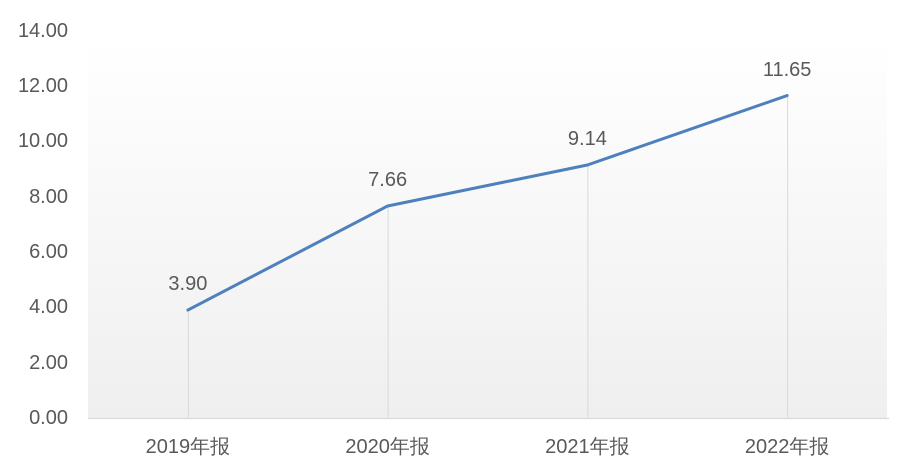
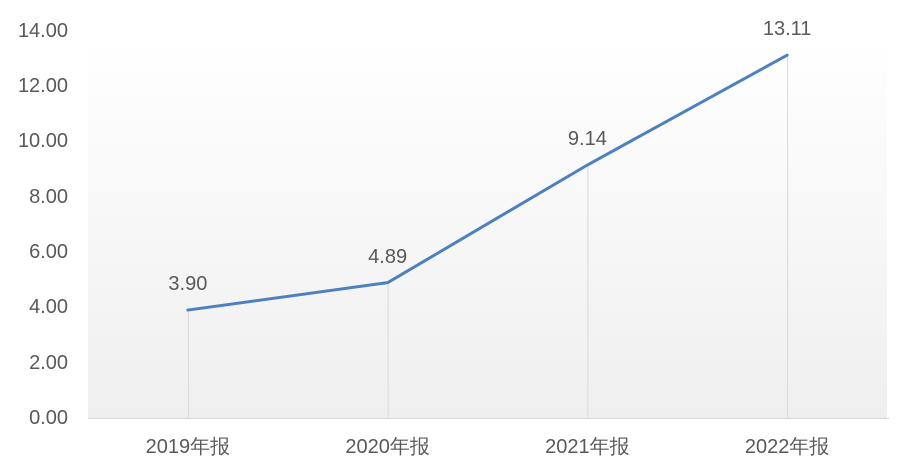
2020年报: 7.66 -> 4.89
2022年报: 11.65 -> 13.11
